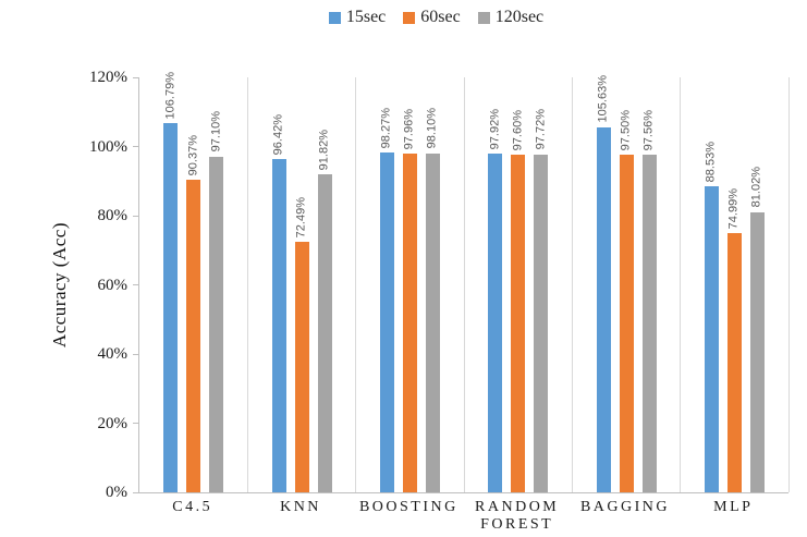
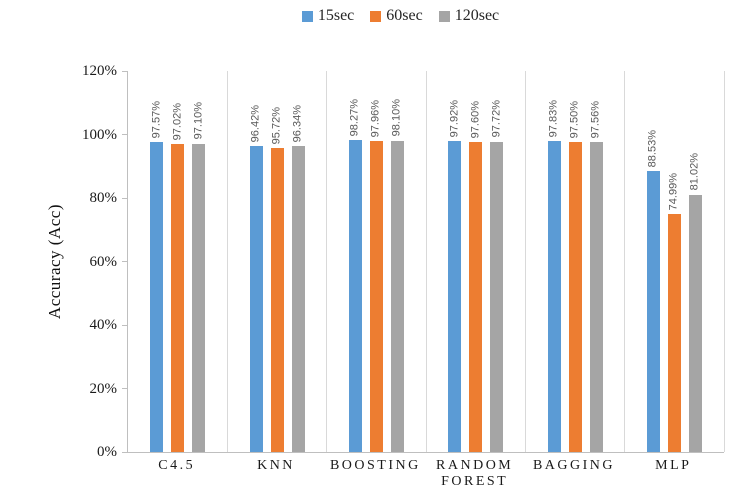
15sec/C4.5: 106.79% -> 97.57%
60sec/C4.5: 90.37% -> 97.02%
60sec/KNN: 72.49% -> 95.72%
120sec/KNN: 91.82% -> 96.34%
15sec/BAGGING: 105.63% -> 97.83%
